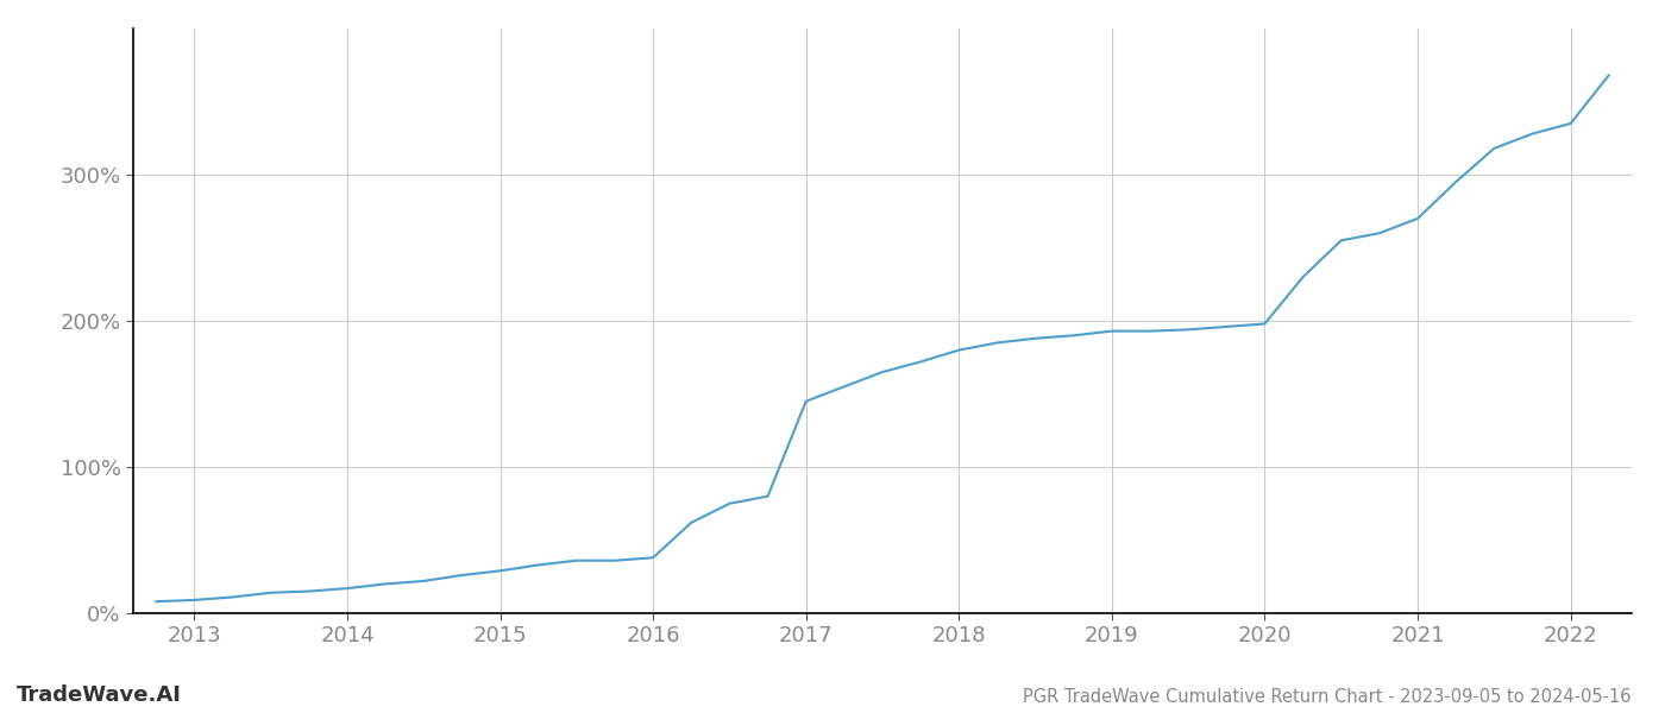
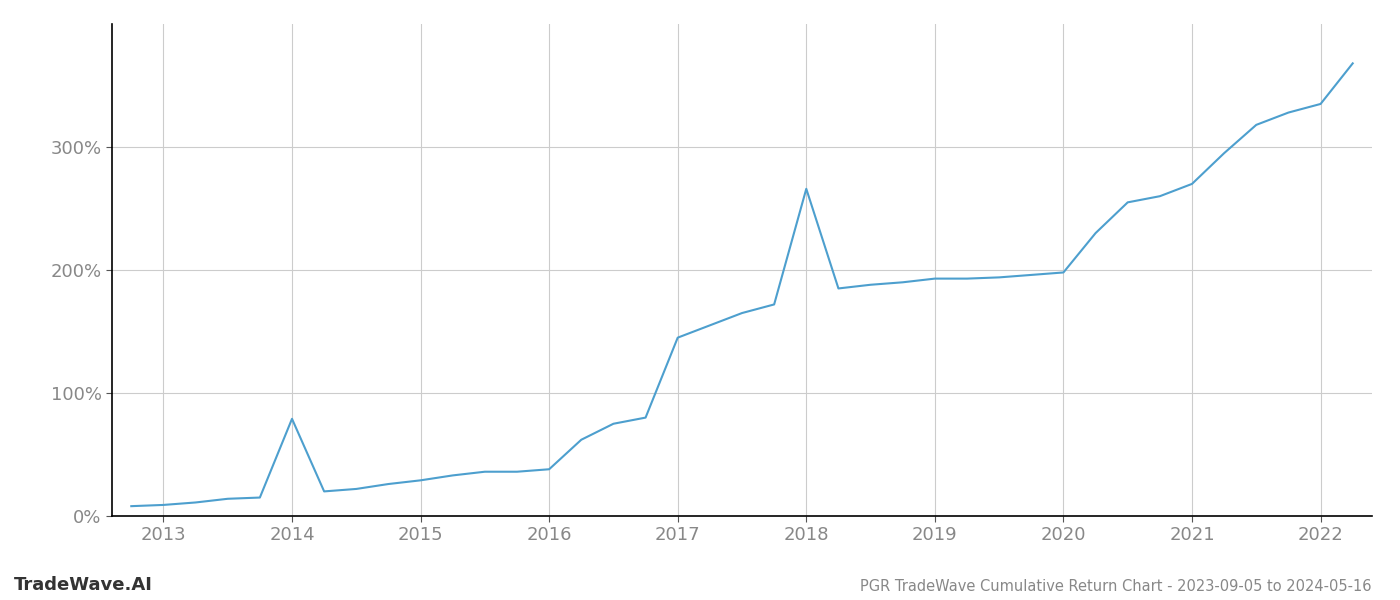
2014: 17% -> 79%
2018: 180% -> 266%
